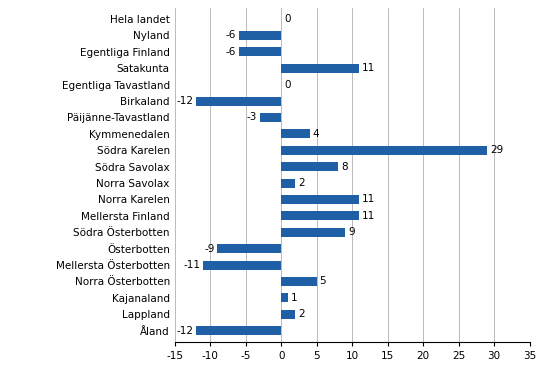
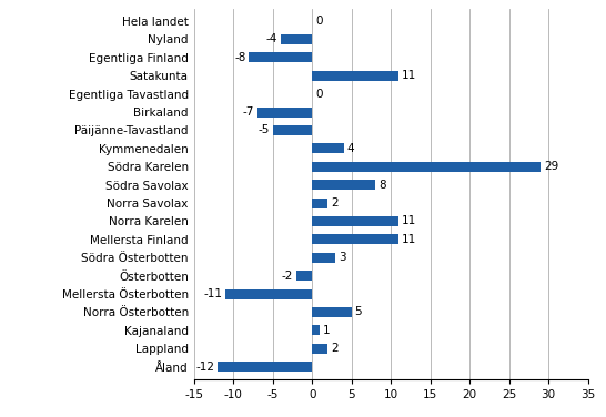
Nyland: -6 -> -4
Egentliga Finland: -6 -> -8
Birkaland: -12 -> -7
Päijänne-Tavastland: -3 -> -5
Södra Österbotten: 9 -> 3
Österbotten: -9 -> -2
